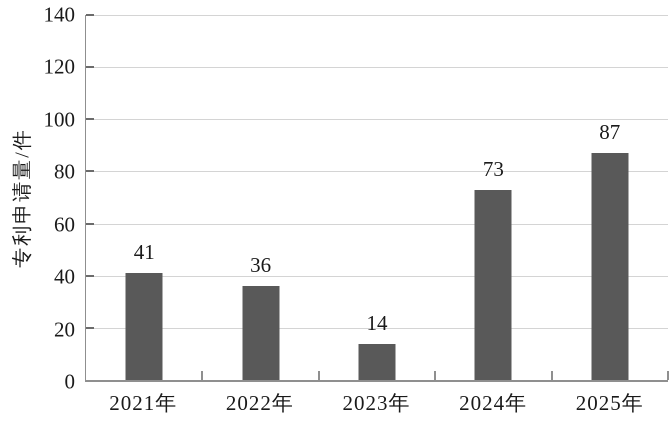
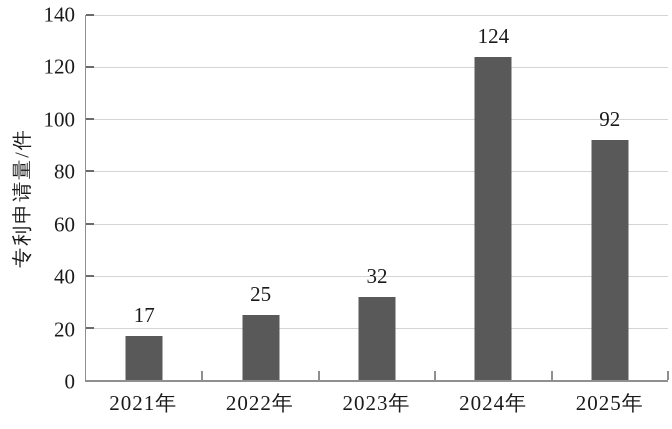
2021年: 41 -> 17
2022年: 36 -> 25
2023年: 14 -> 32
2024年: 73 -> 124
2025年: 87 -> 92
